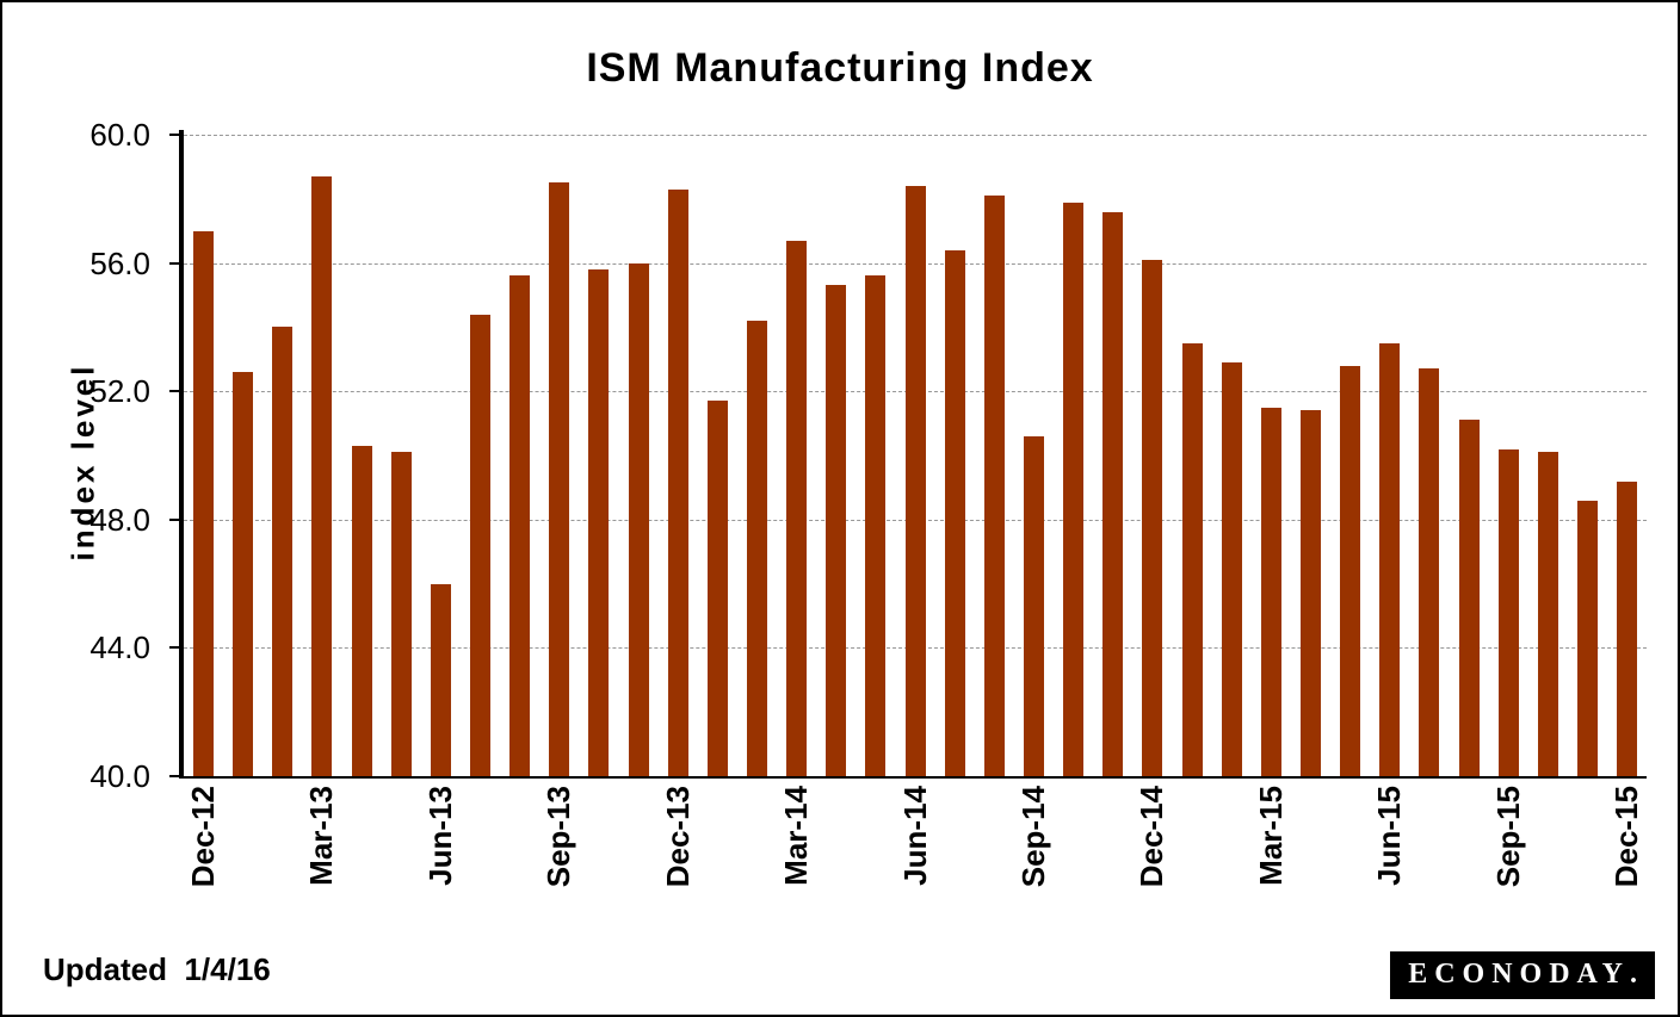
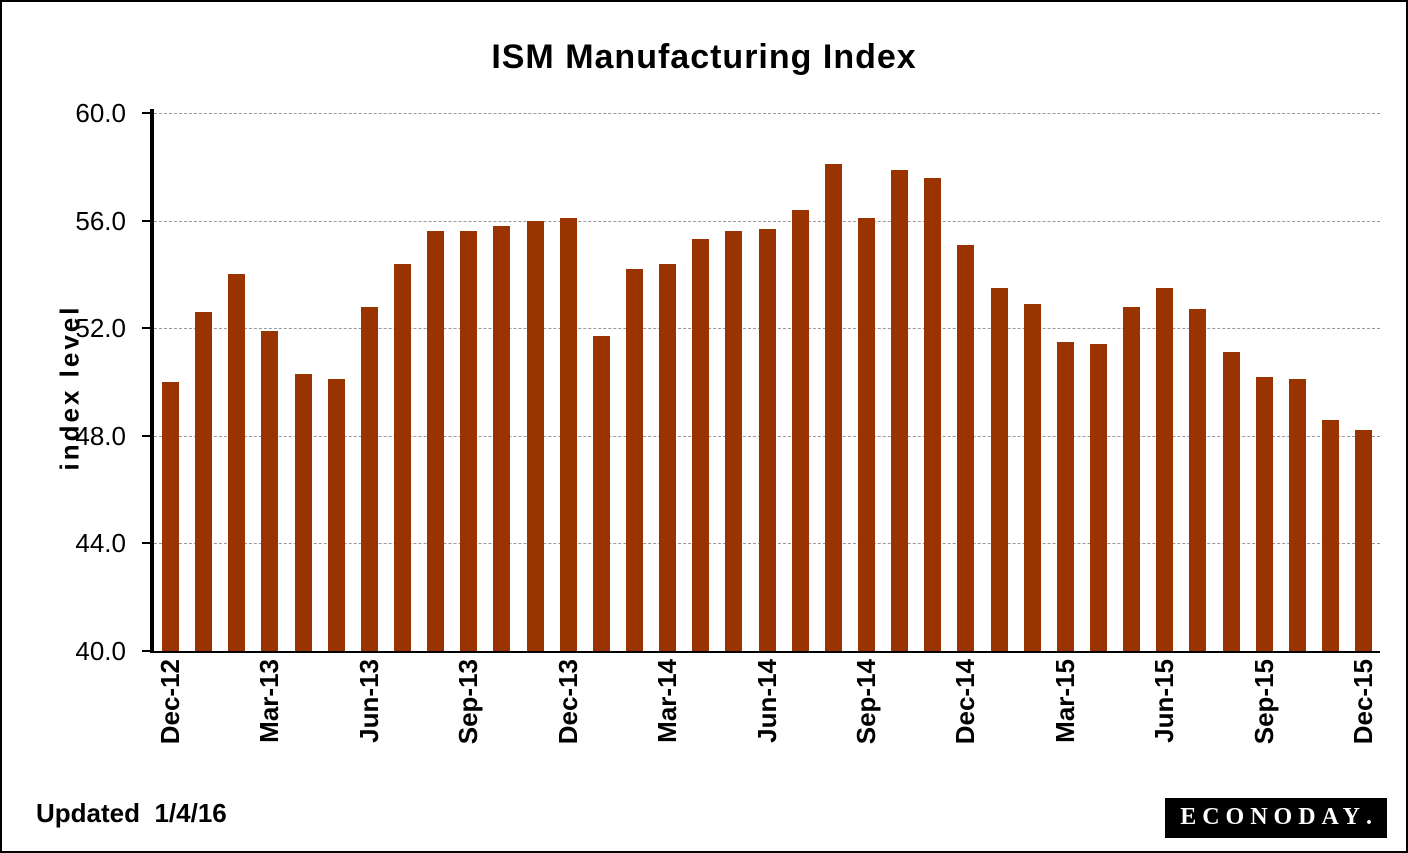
Dec-12: 57.0 -> 50.0
Mar-13: 58.7 -> 51.9
Jun-13: 46.0 -> 52.8
Sep-13: 58.5 -> 55.6
Dec-13: 58.3 -> 56.1
Mar-14: 56.7 -> 54.4
Jun-14: 58.4 -> 55.7
Sep-14: 50.6 -> 56.1
Dec-14: 56.1 -> 55.1
Dec-15: 49.2 -> 48.2
